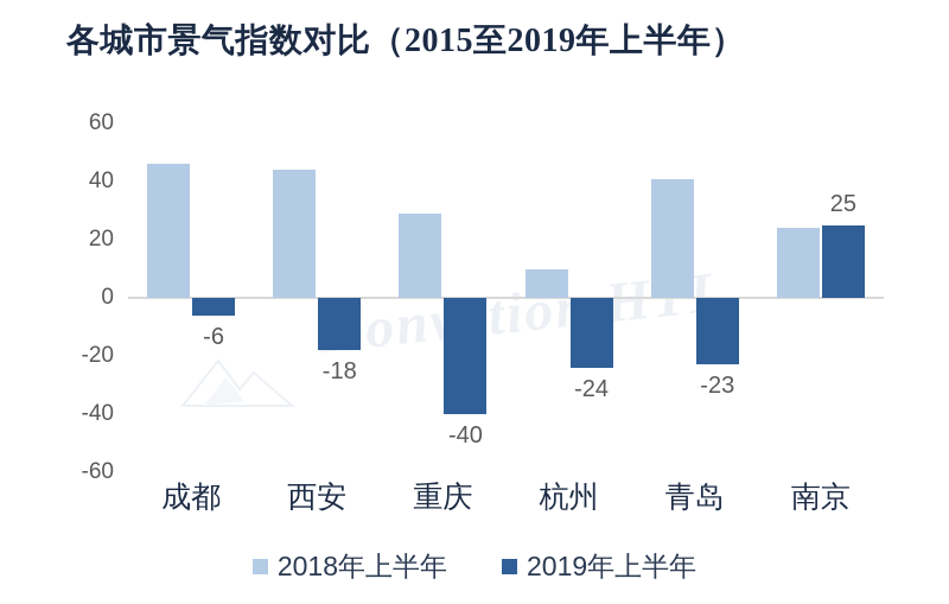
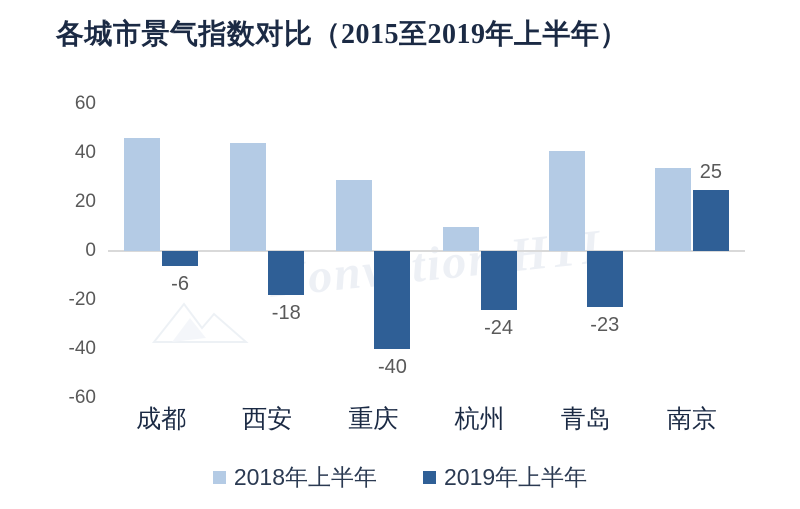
2018年上半年/南京: 24 -> 34
